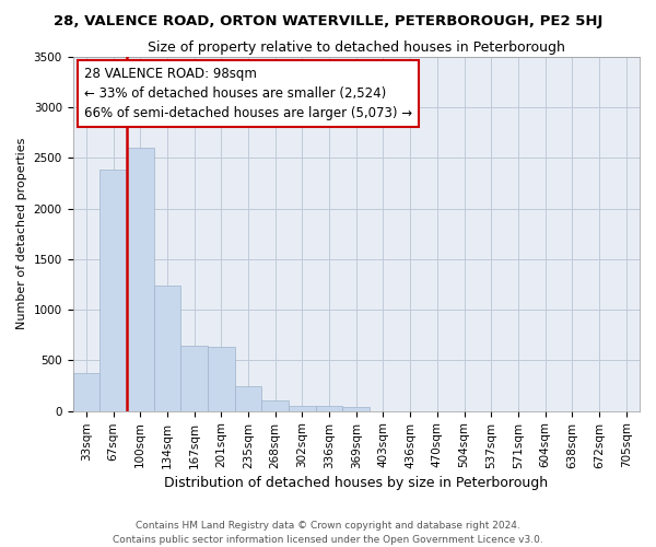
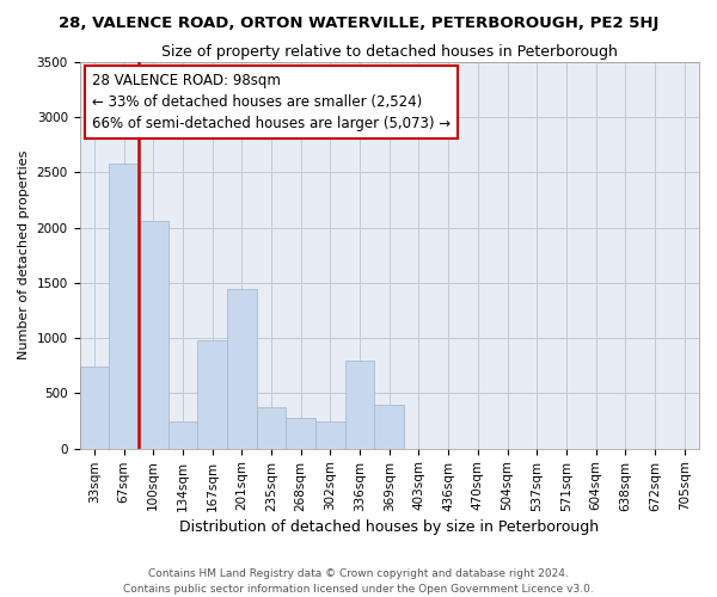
33sqm: 380 -> 740
67sqm: 2380 -> 2580
100sqm: 2600 -> 2060
134sqm: 1240 -> 240
167sqm: 640 -> 980
201sqm: 630 -> 1440
235sqm: 250 -> 380
268sqm: 100 -> 280
302sqm: 60 -> 240
336sqm: 60 -> 800
369sqm: 40 -> 400
